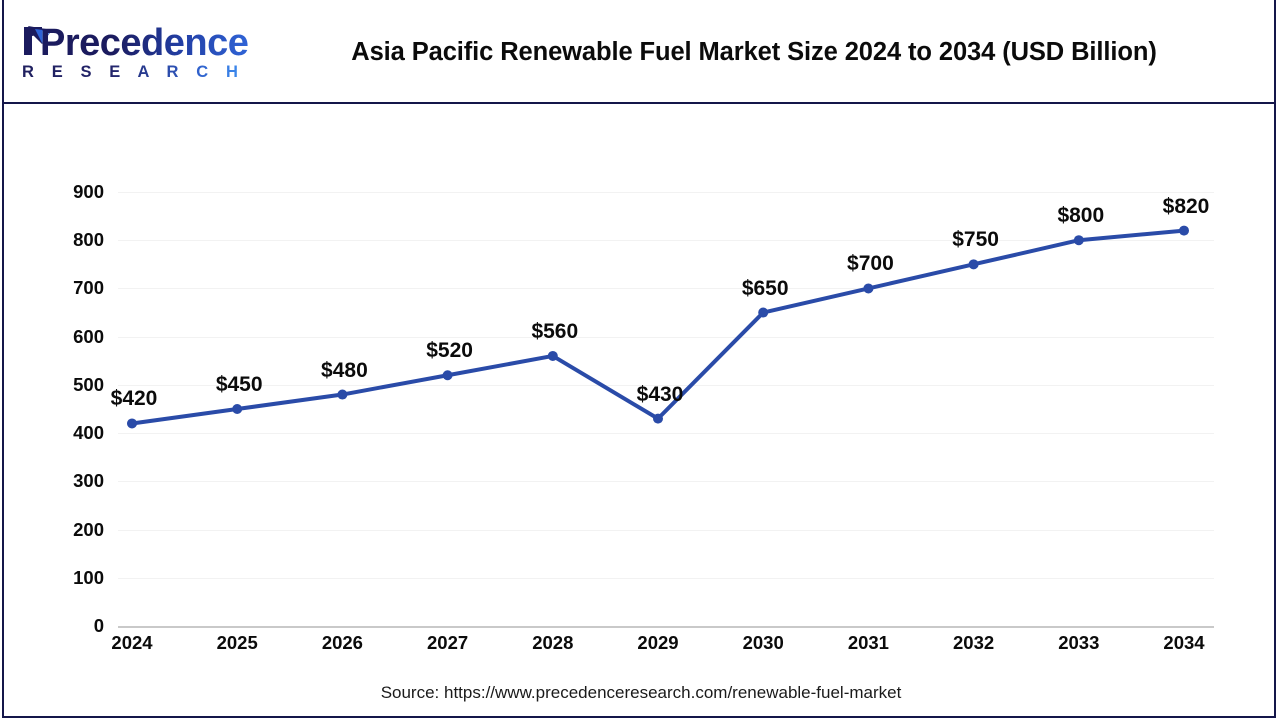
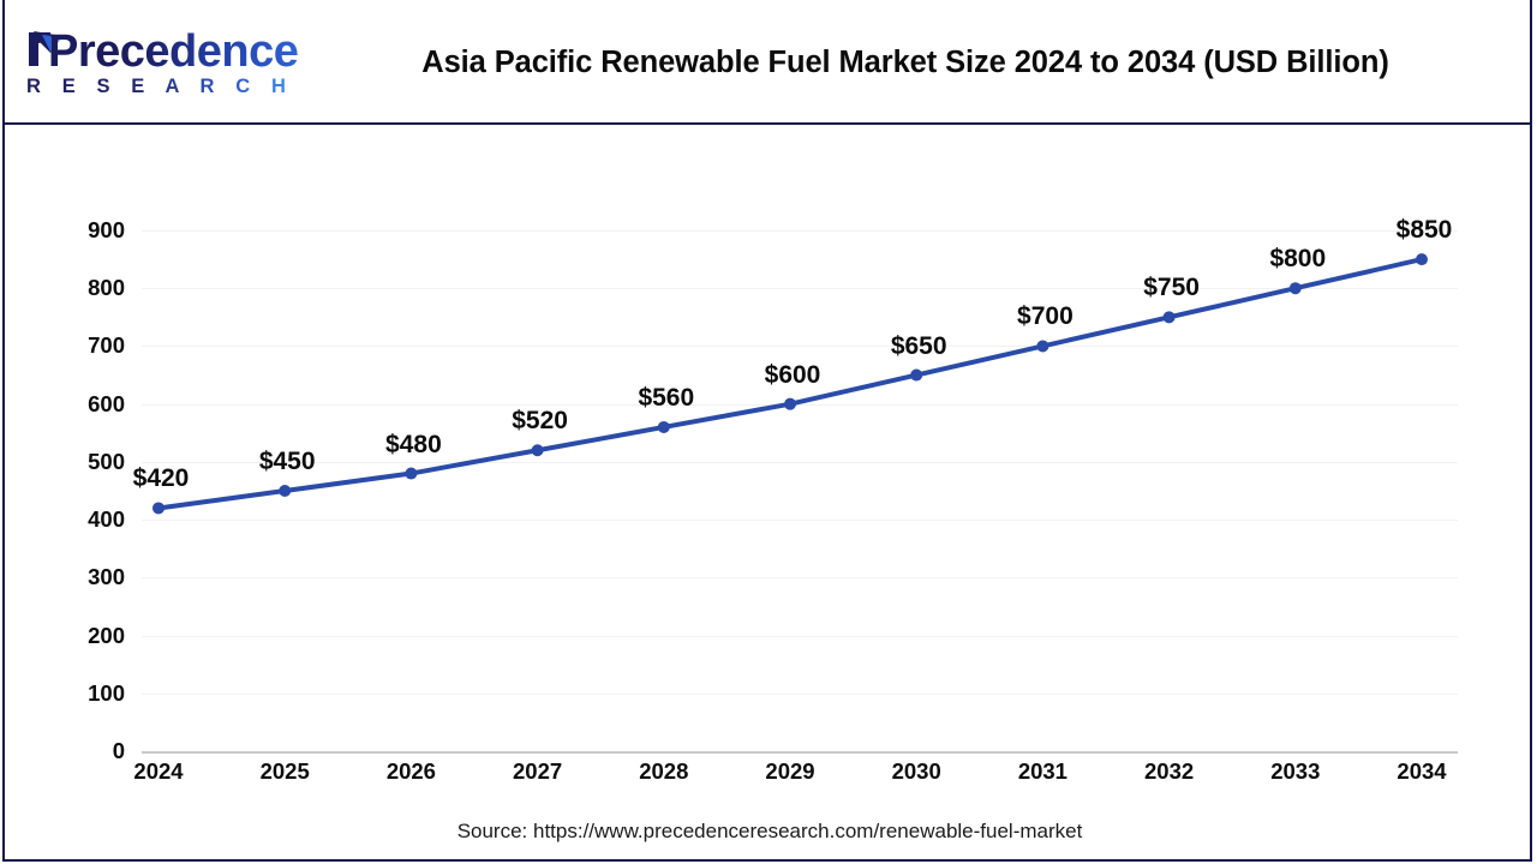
2029: $430 -> $600
2034: $820 -> $850
